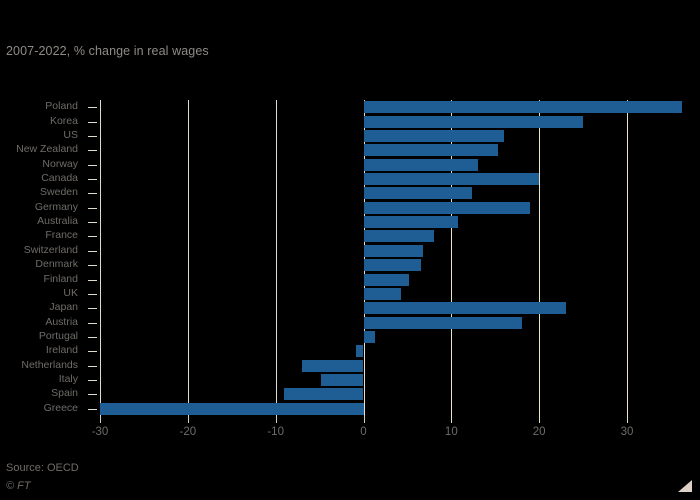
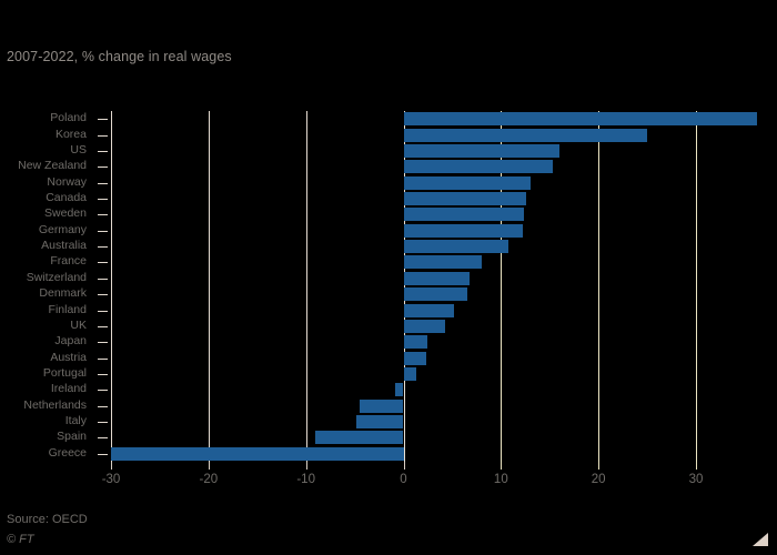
Canada: 20 -> 13
Germany: 19 -> 12
Japan: 23 -> 2
Austria: 18 -> 2
Netherlands: -7 -> -4
